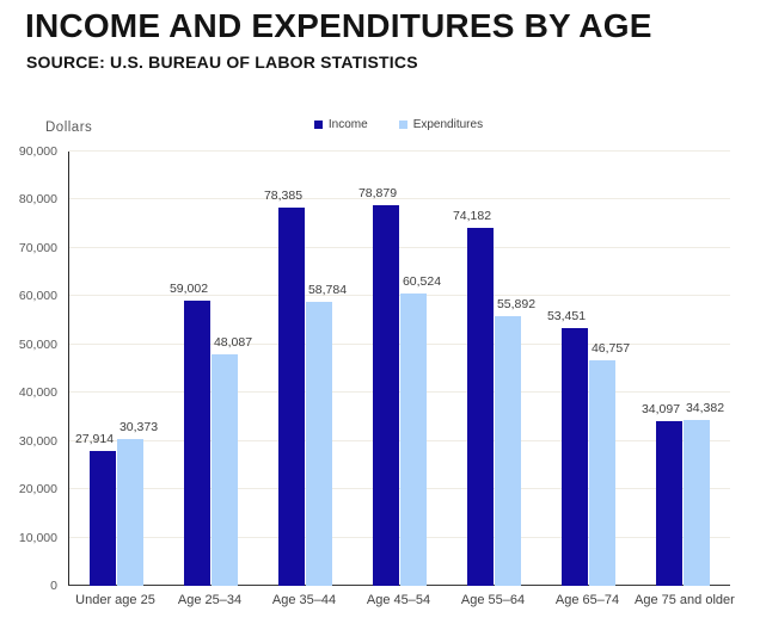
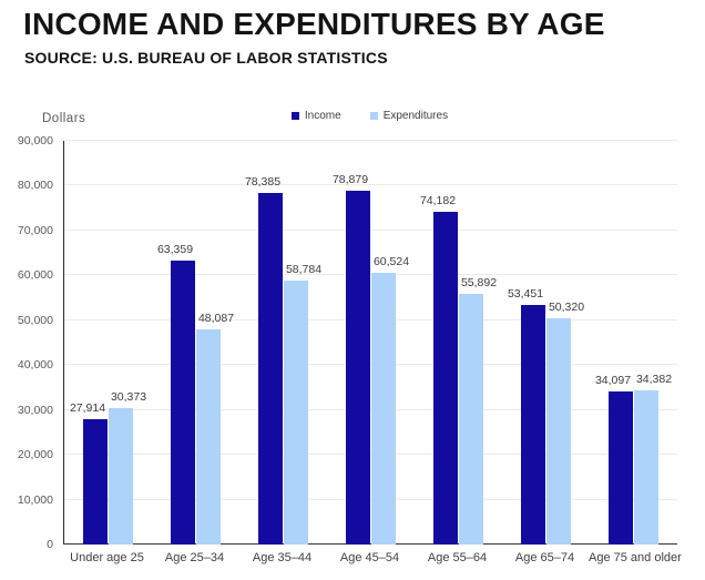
Income/Age 25–34: 59,002 -> 63,359
Expenditures/Age 65–74: 46,757 -> 50,320
